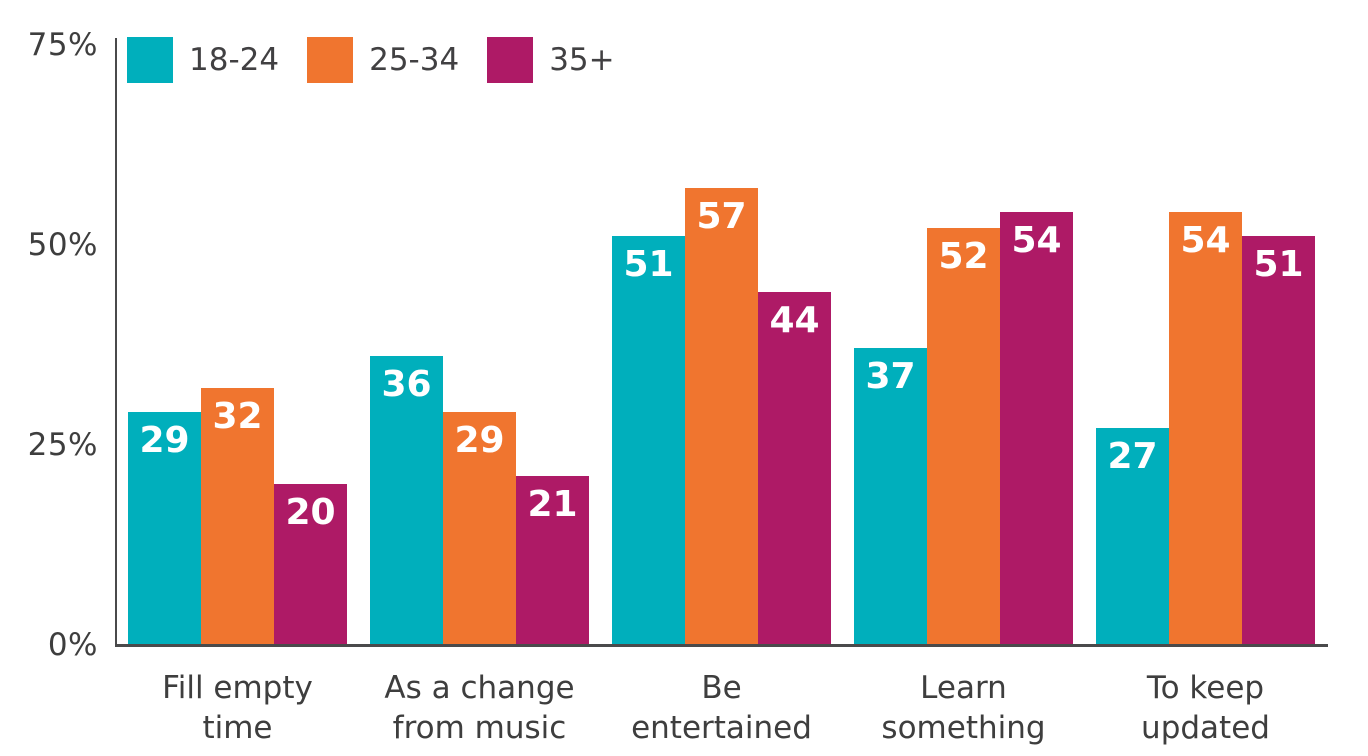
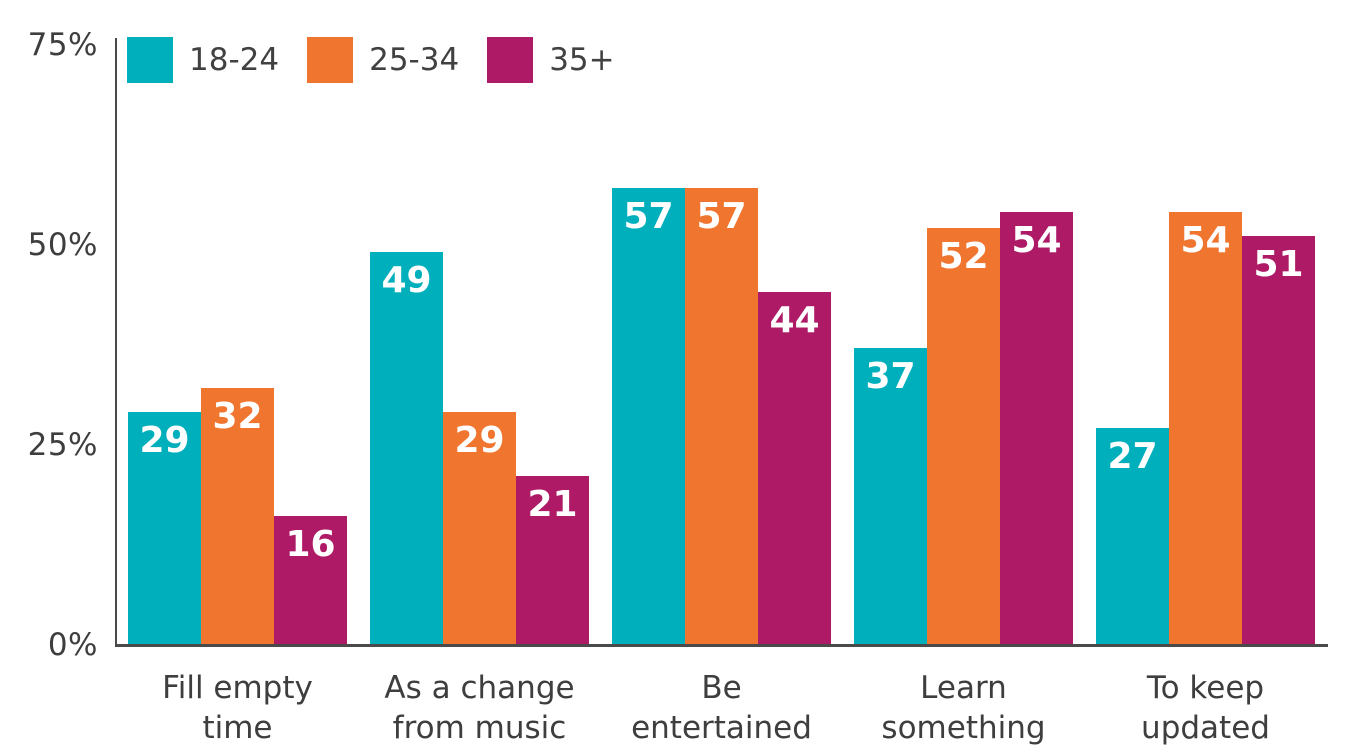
35+/Fill empty time: 20 -> 16
18-24/As a change from music: 36 -> 49
18-24/Be entertained: 51 -> 57
